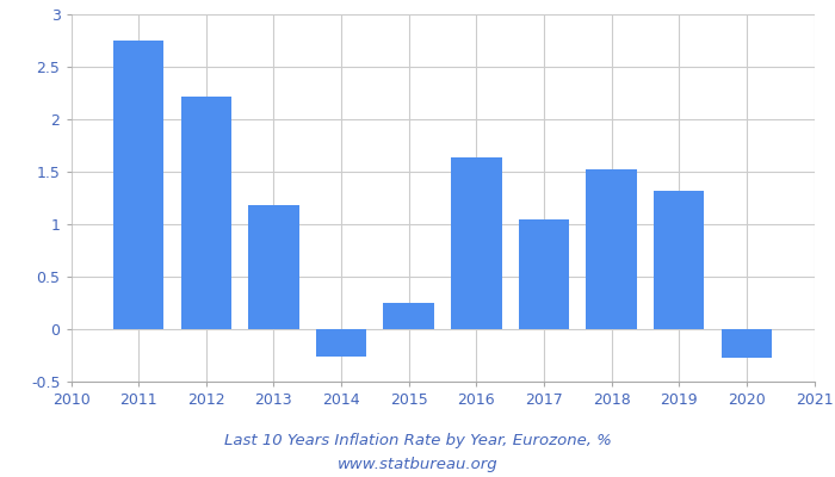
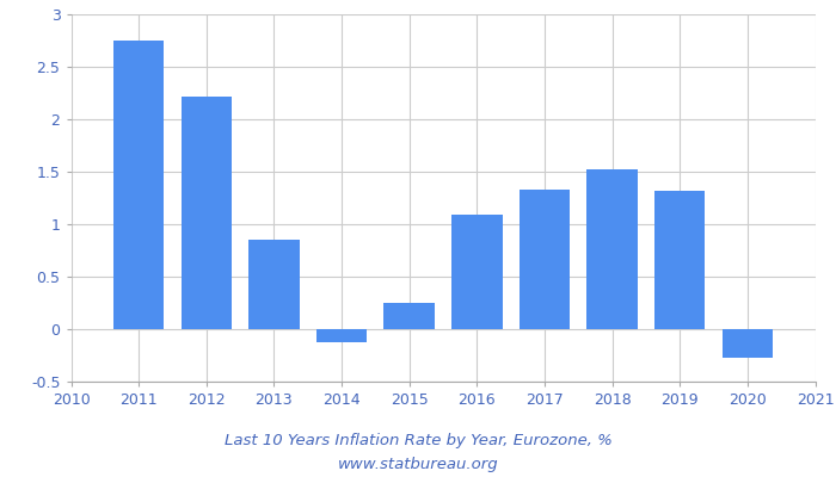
2013: 1.18 -> 0.85
2014: -0.26 -> -0.12
2016: 1.64 -> 1.09
2017: 1.04 -> 1.33
